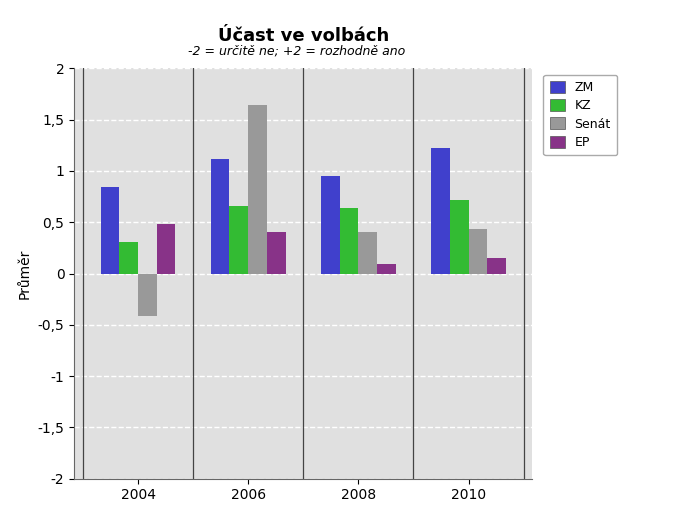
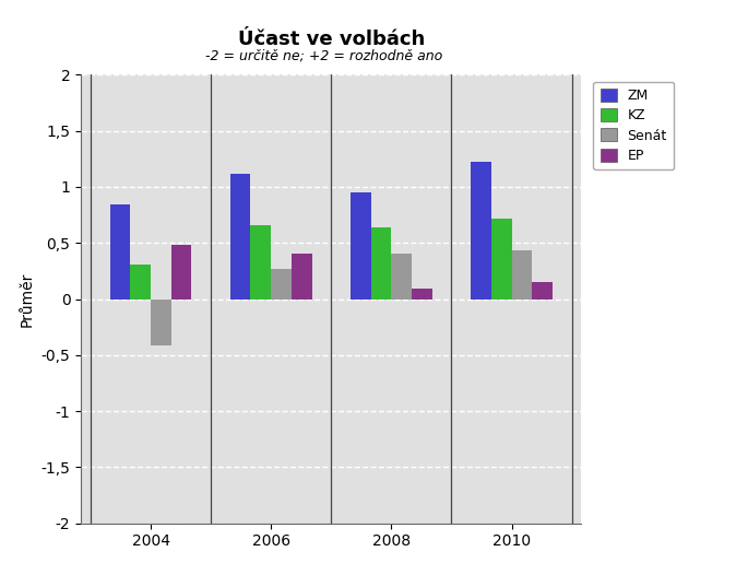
Senát/2006: 1,64 -> 0,27
